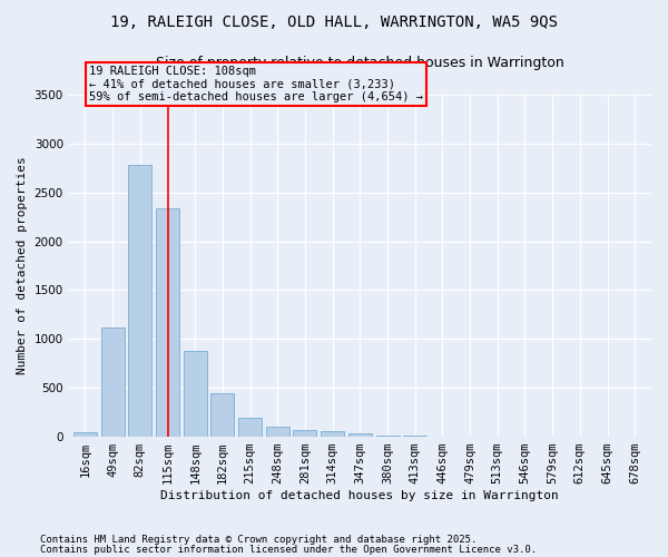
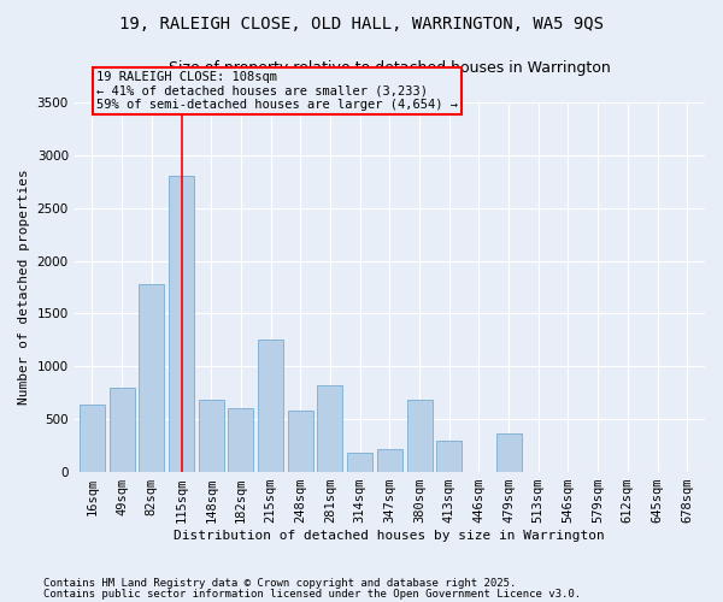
16sqm: 50 -> 640
49sqm: 1120 -> 800
82sqm: 2780 -> 1780
115sqm: 2340 -> 2800
148sqm: 880 -> 680
182sqm: 440 -> 600
215sqm: 200 -> 1260
248sqm: 100 -> 580
281sqm: 80 -> 820
314sqm: 60 -> 180
347sqm: 40 -> 220
380sqm: 20 -> 680
413sqm: 10 -> 300
479sqm: 0 -> 360
